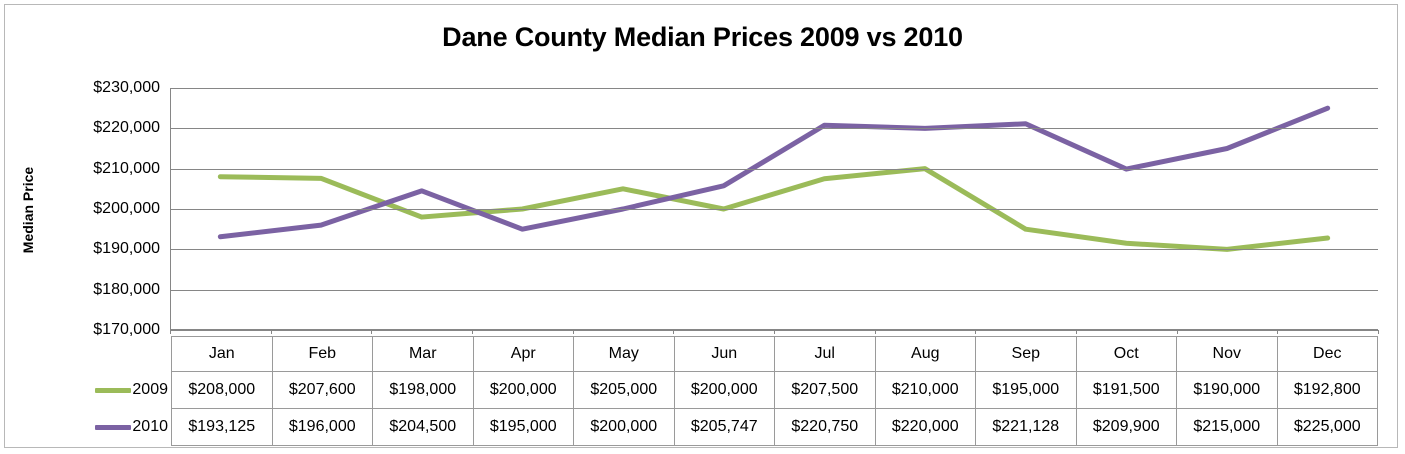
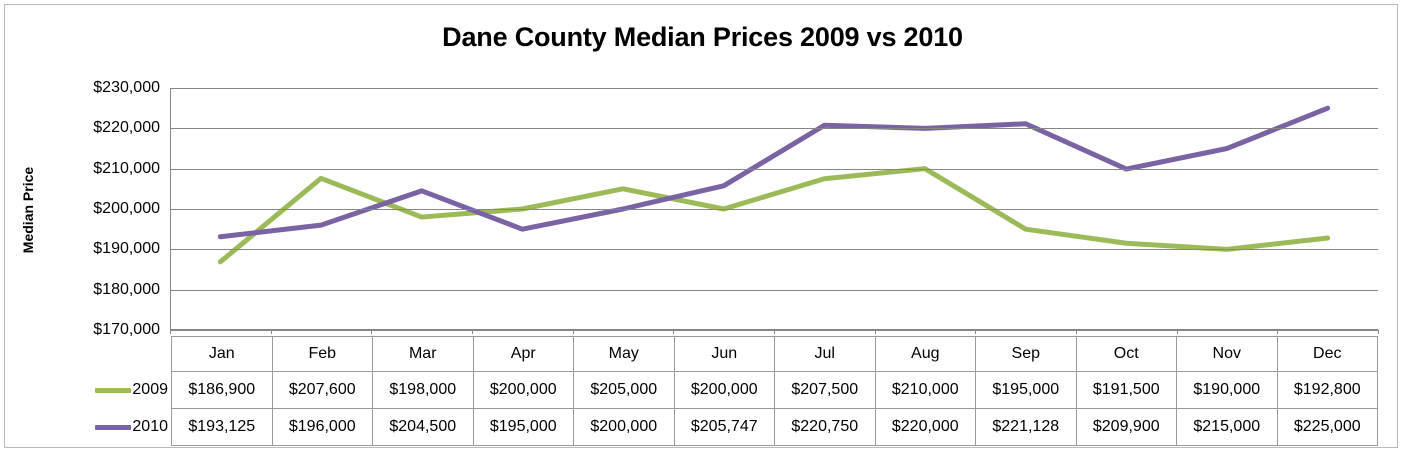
2009/Jan: $208,000 -> $186,900
